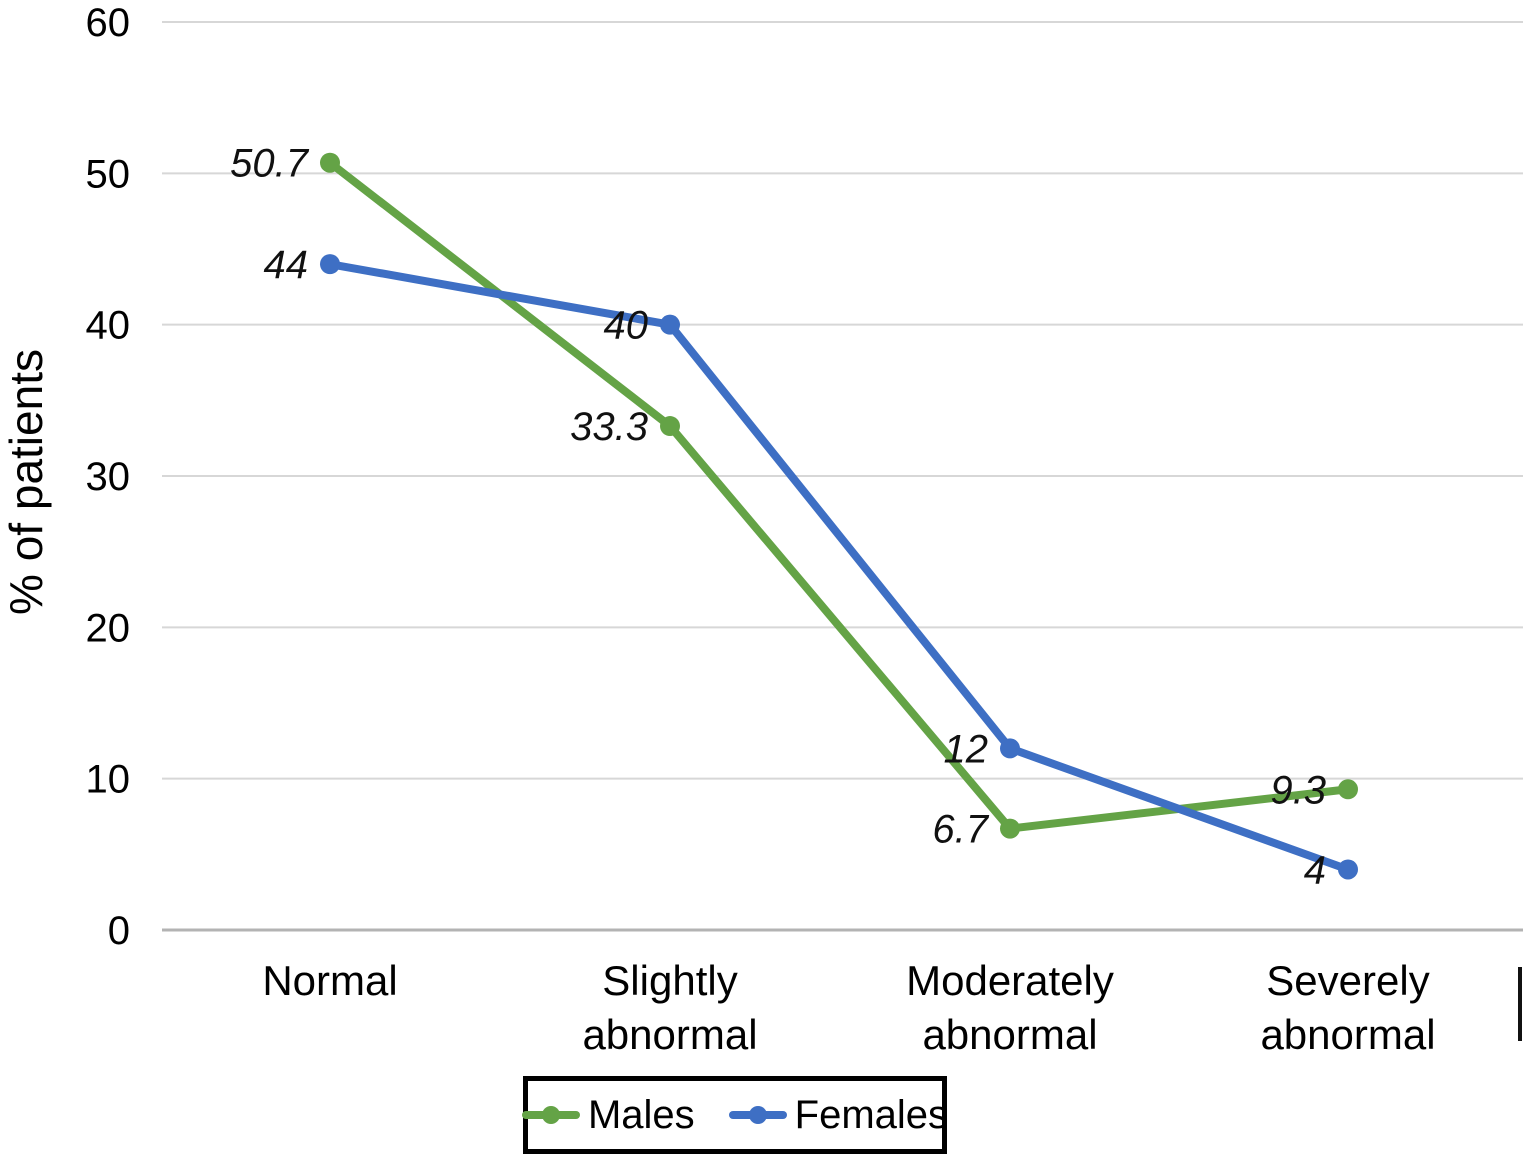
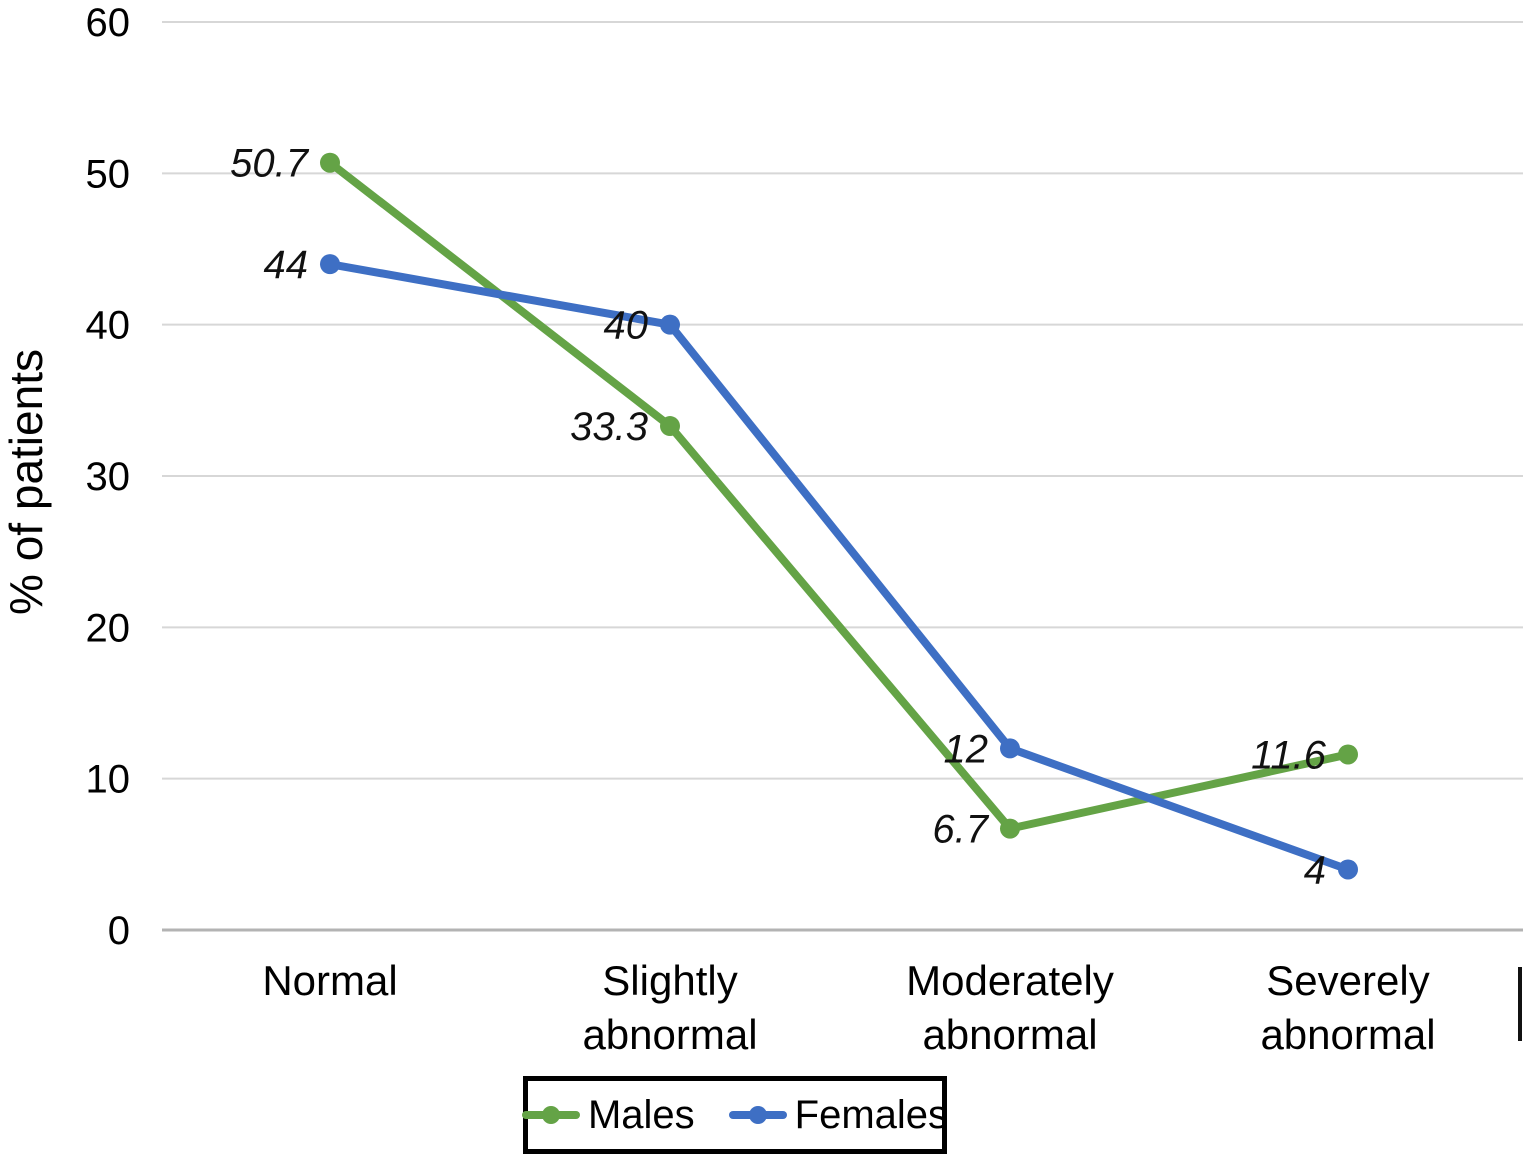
Males/Severely abnormal: 9.3 -> 11.6
